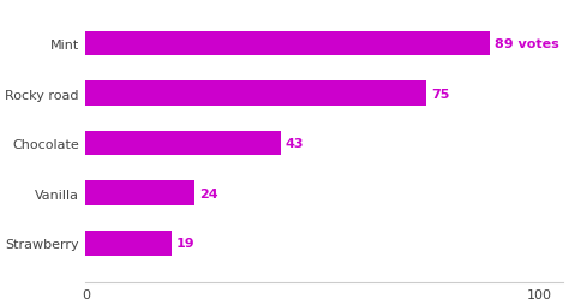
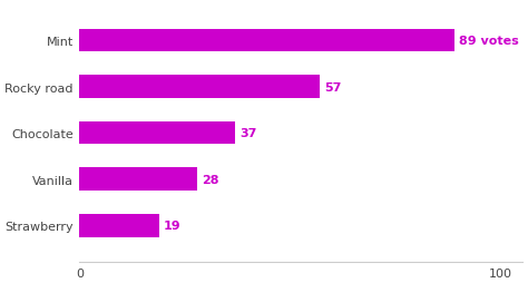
Rocky road: 75 -> 57
Chocolate: 43 -> 37
Vanilla: 24 -> 28
